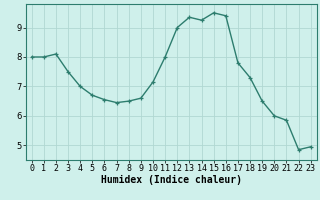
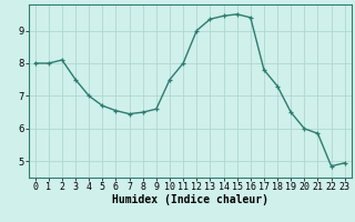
10: 7.15 -> 7.50
14: 9.25 -> 9.45
